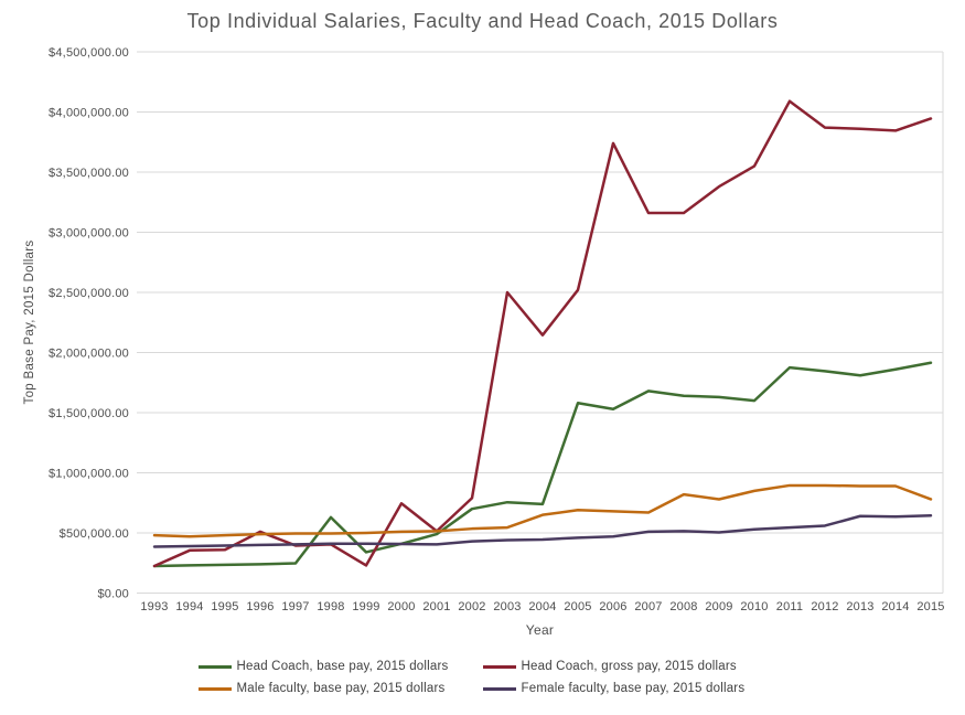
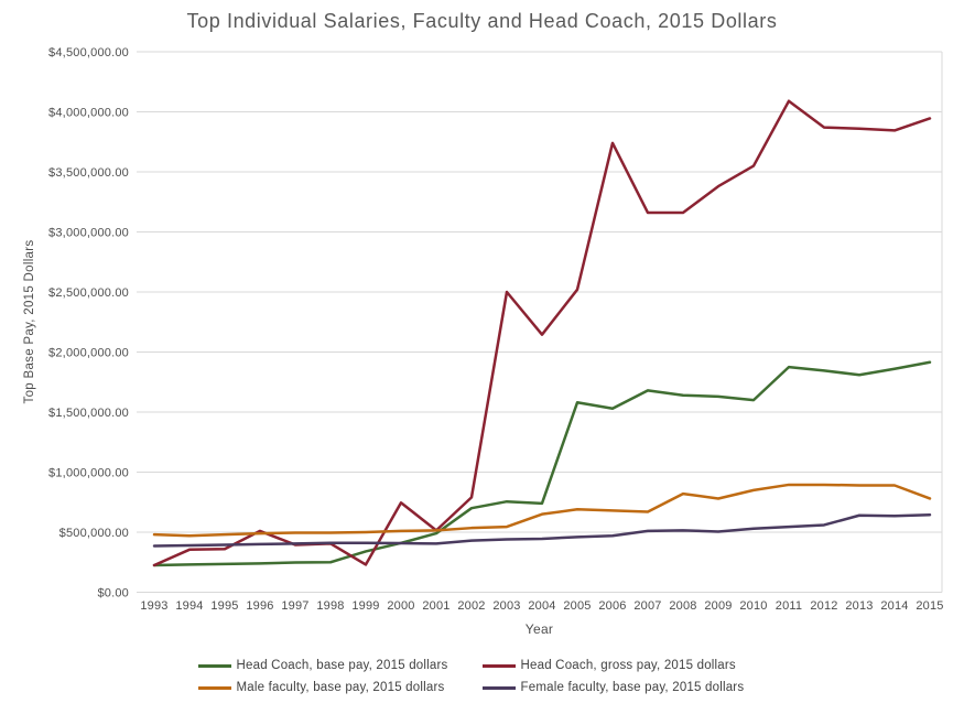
Head Coach, base pay, 2015 dollars/1998: $630000 -> $250000
